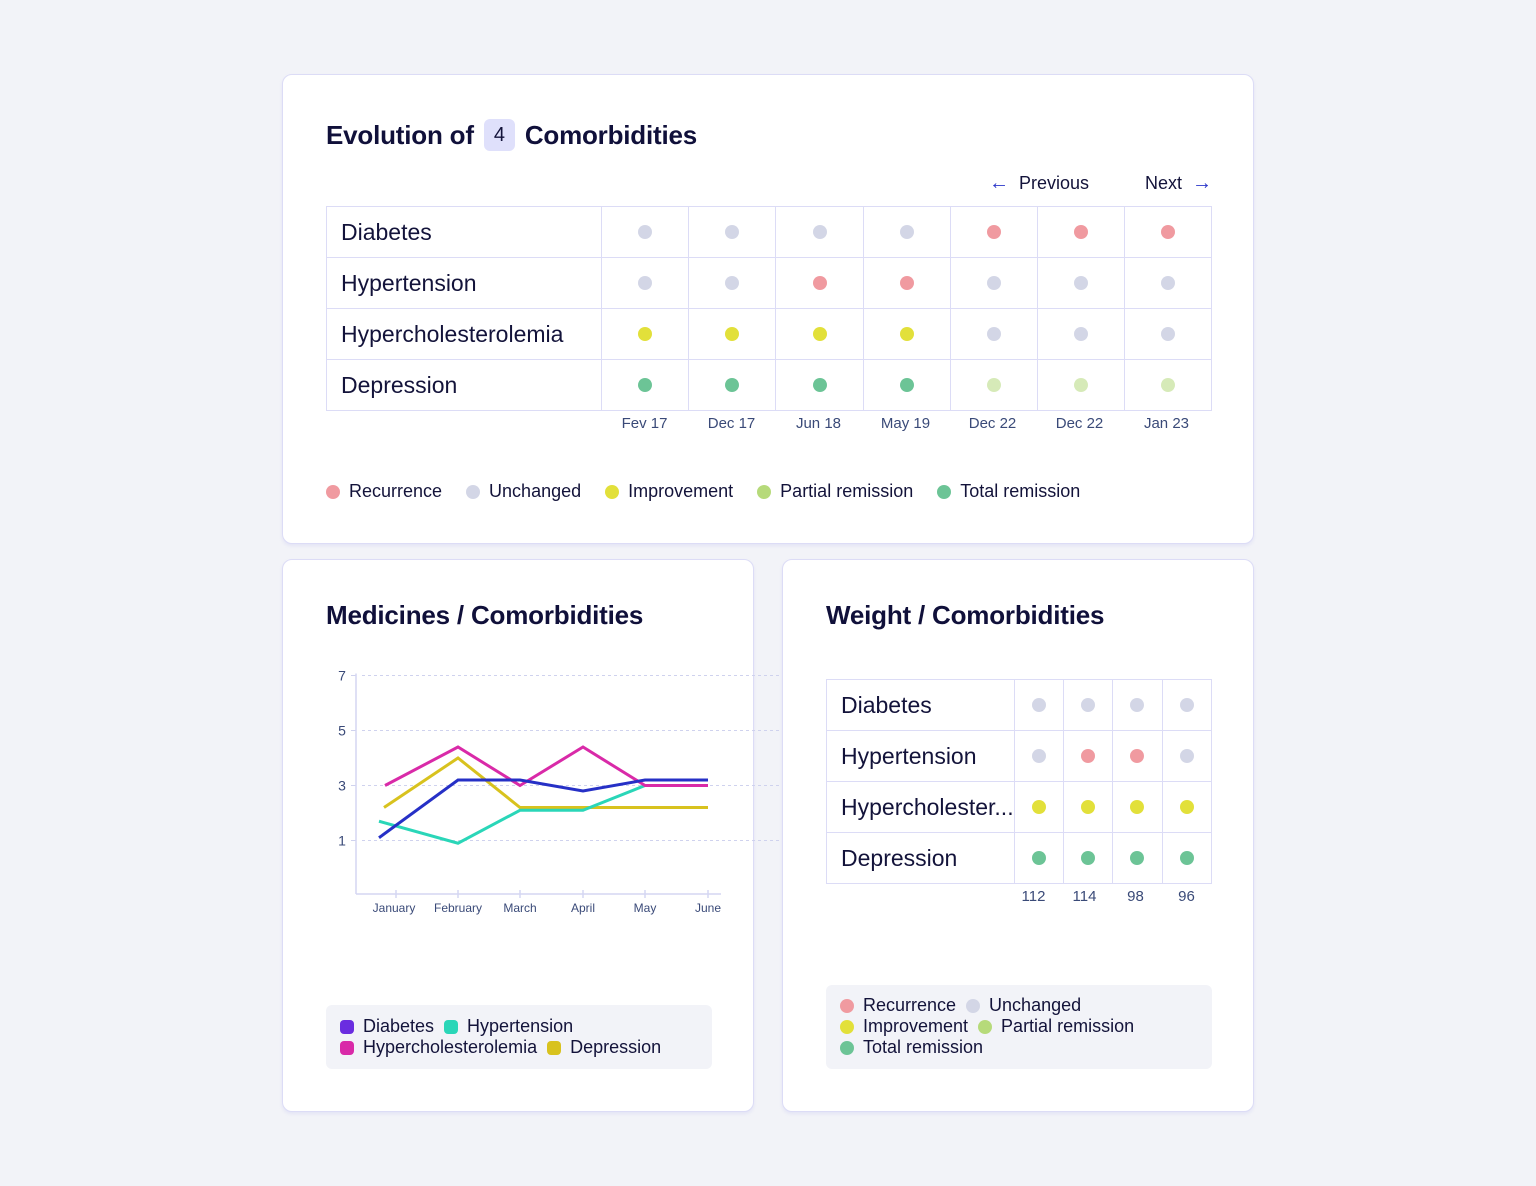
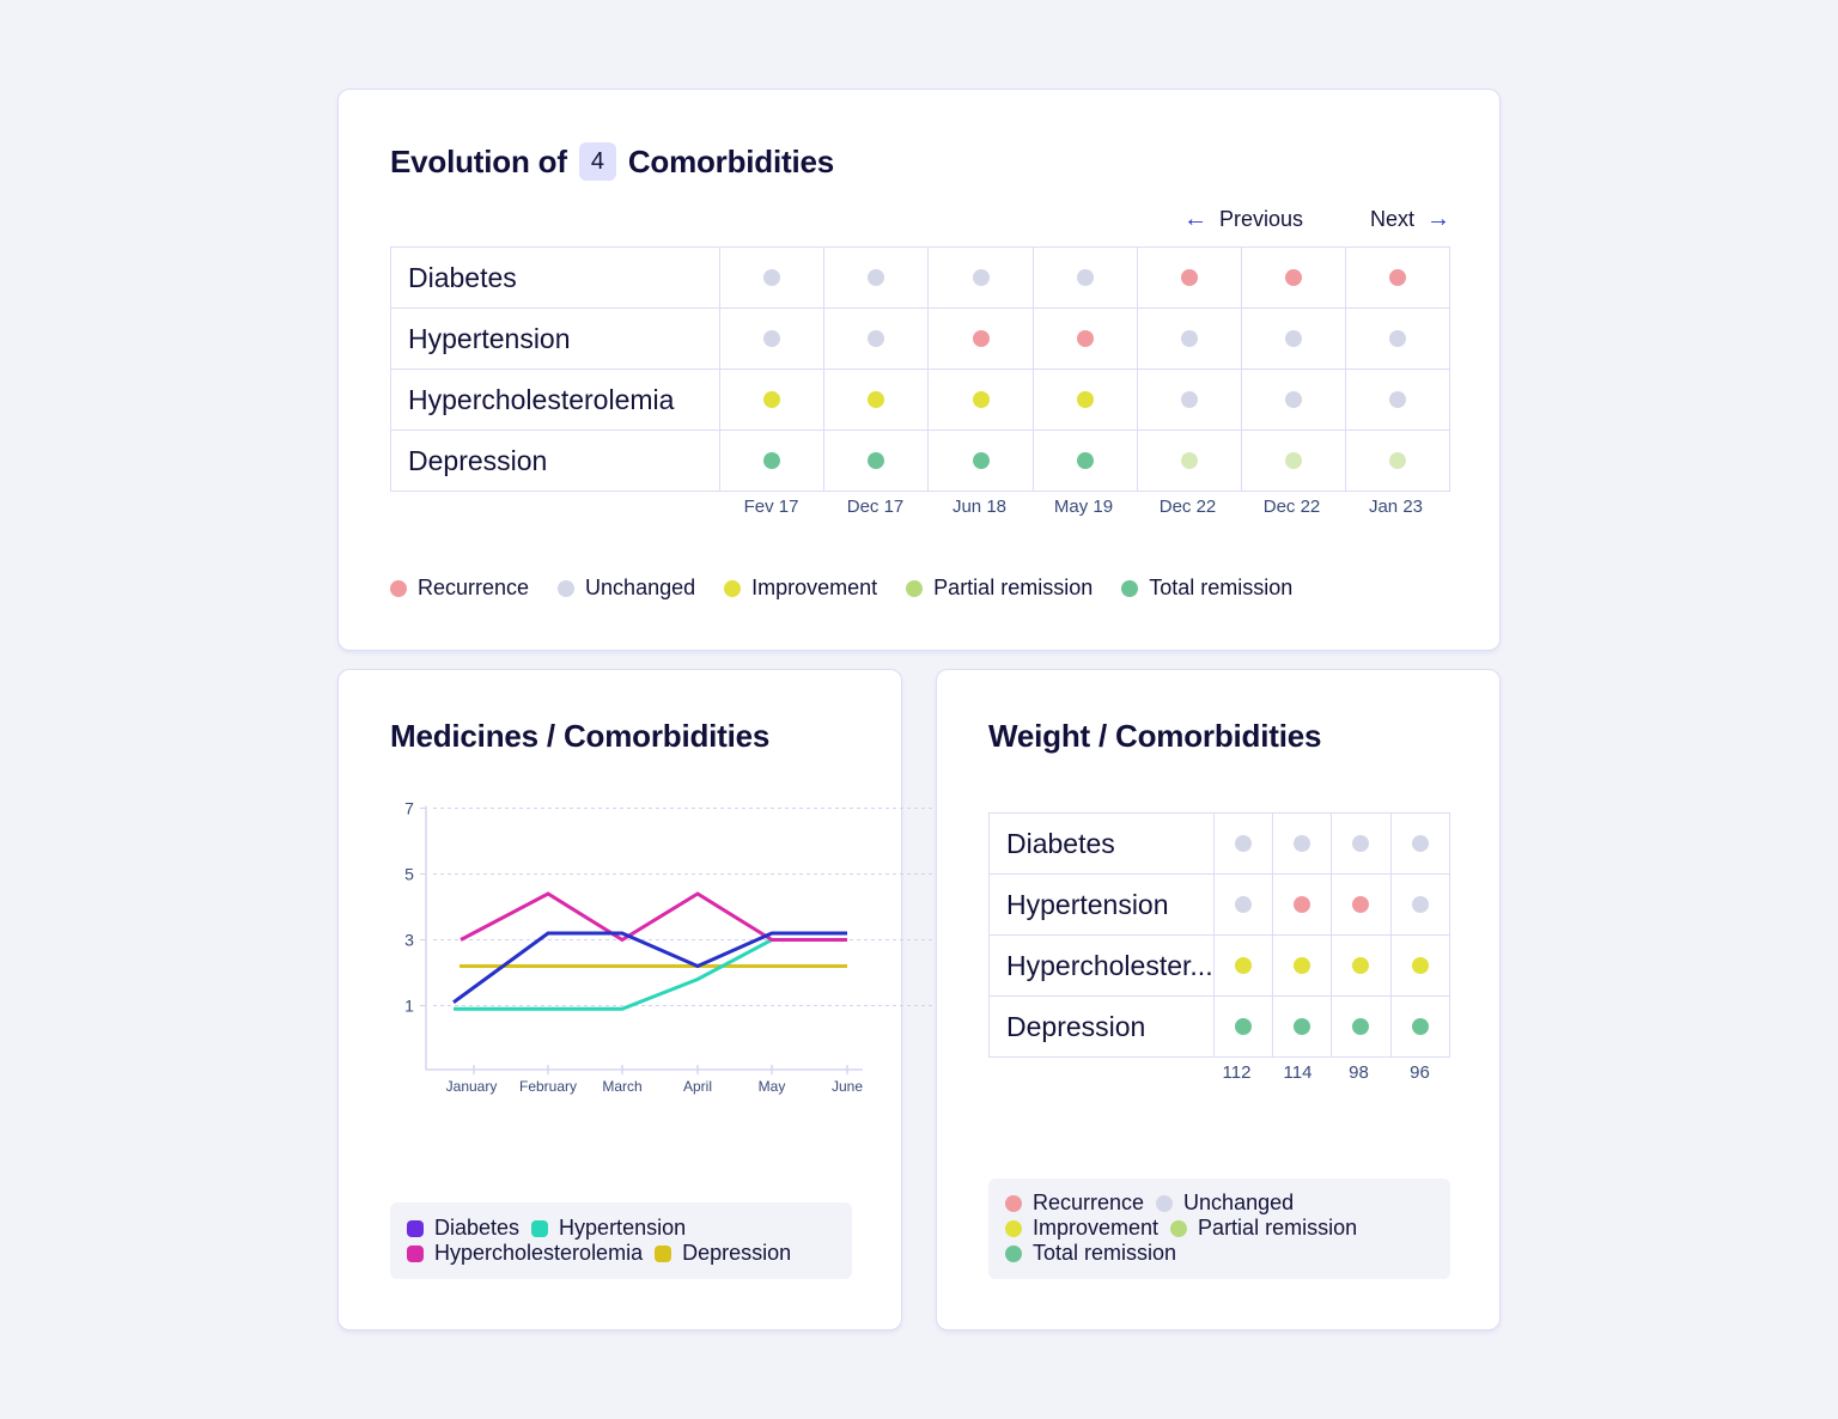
Hypertension/January: 1.7 -> 0.9
Depression/February: 4.0 -> 2.2
Hypertension/March: 2.1 -> 0.9
Diabetes/April: 2.8 -> 2.2
Hypertension/April: 2.1 -> 1.8
